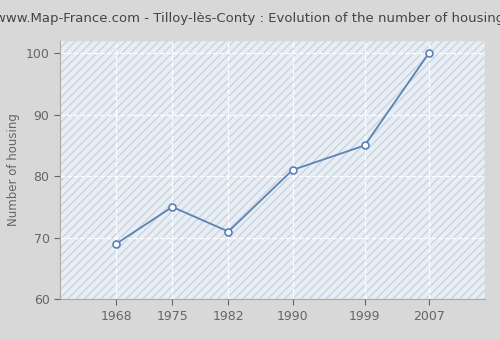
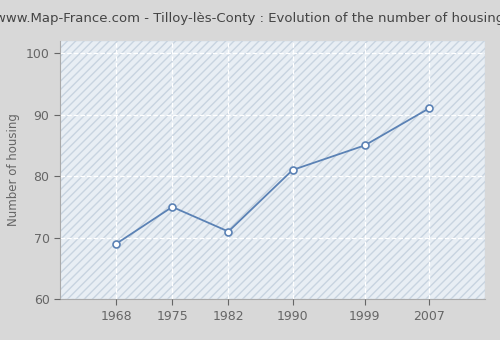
2007: 100 -> 91
